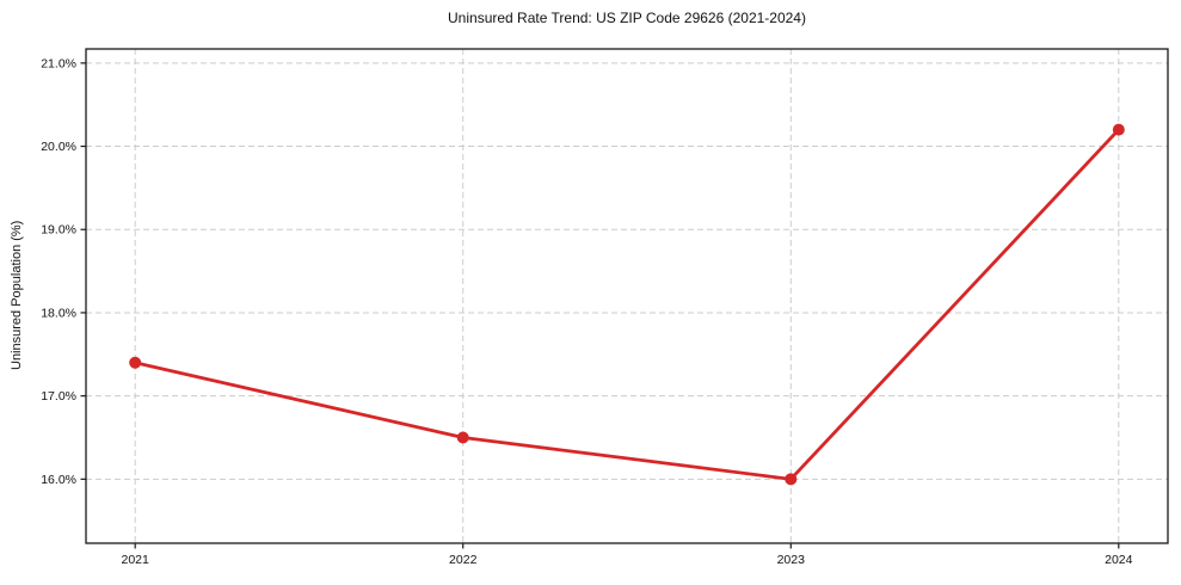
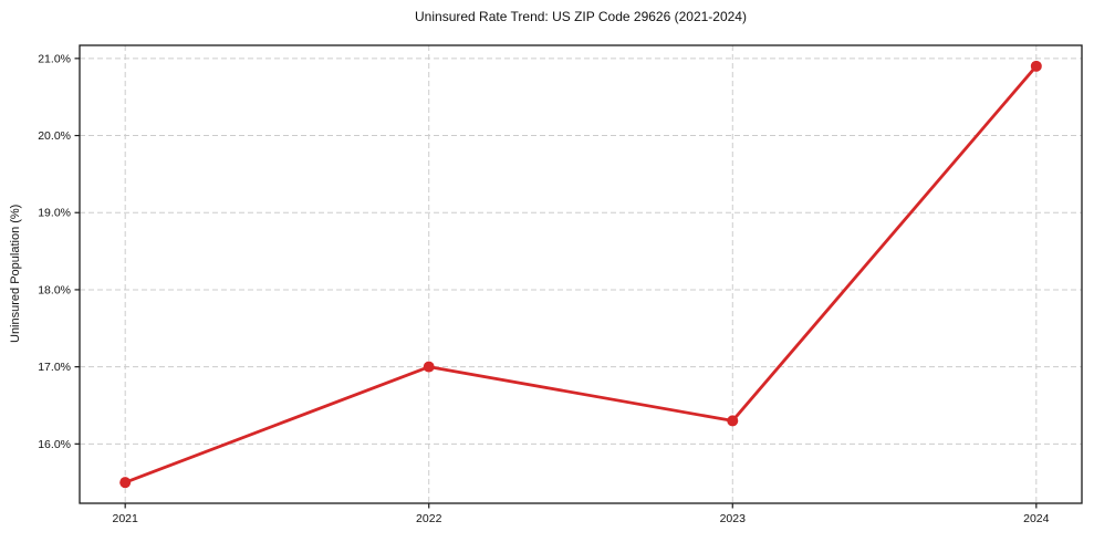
2021: 17.4% -> 15.5%
2022: 16.5% -> 17.0%
2023: 16.0% -> 16.3%
2024: 20.2% -> 20.9%
